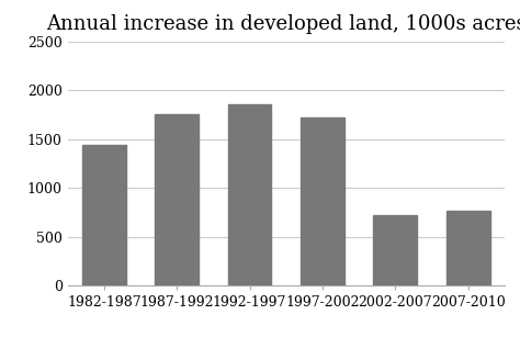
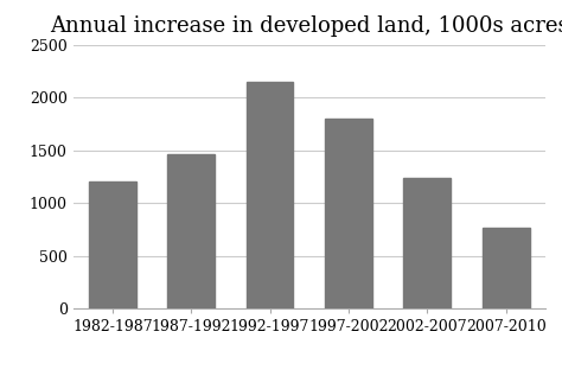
1982-1987: 1440 -> 1200
1987-1992: 1760 -> 1460
1992-1997: 1860 -> 2150
1997-2002: 1720 -> 1800
2002-2007: 720 -> 1240
